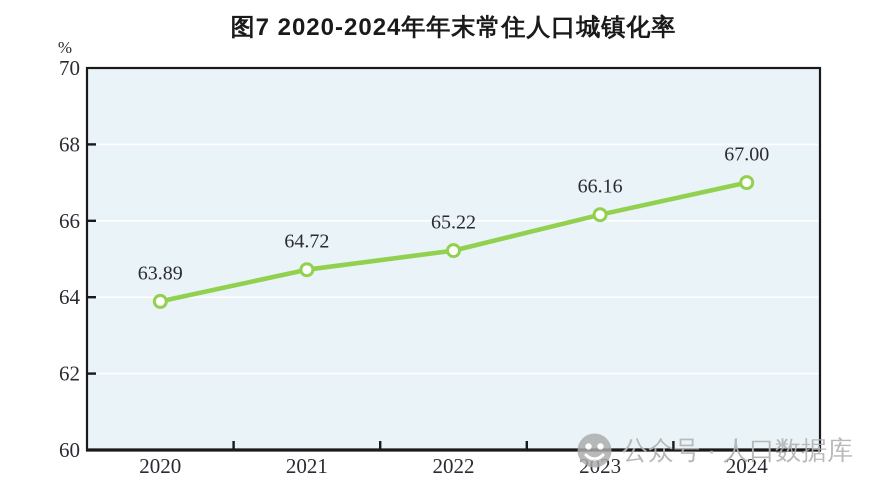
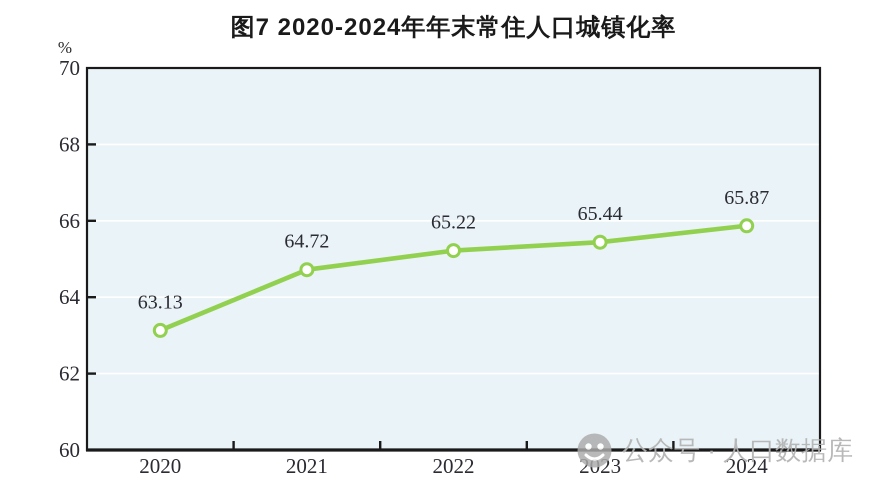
2020: 63.89 -> 63.13
2023: 66.16 -> 65.44
2024: 67.00 -> 65.87
